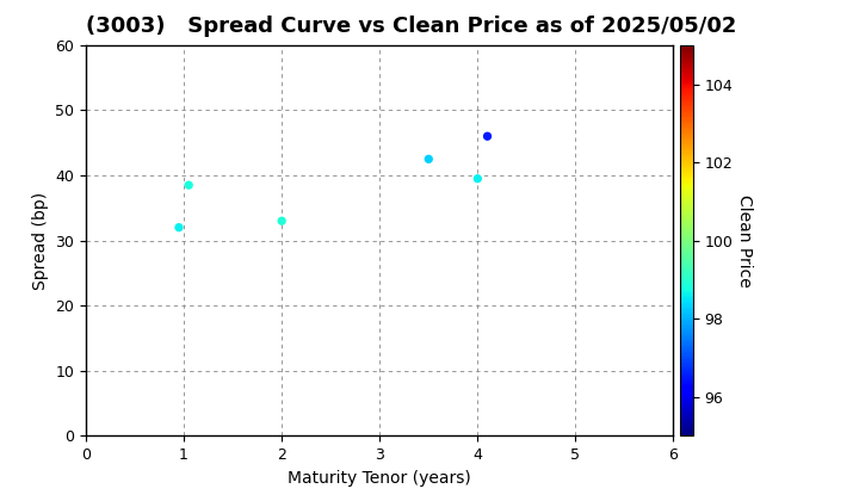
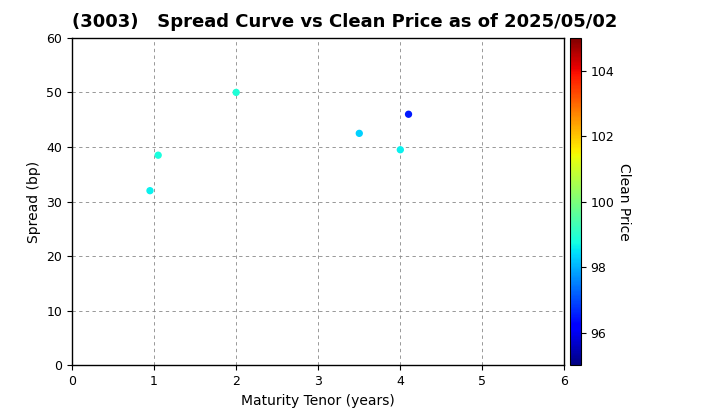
2: 33.0 -> 50.0
